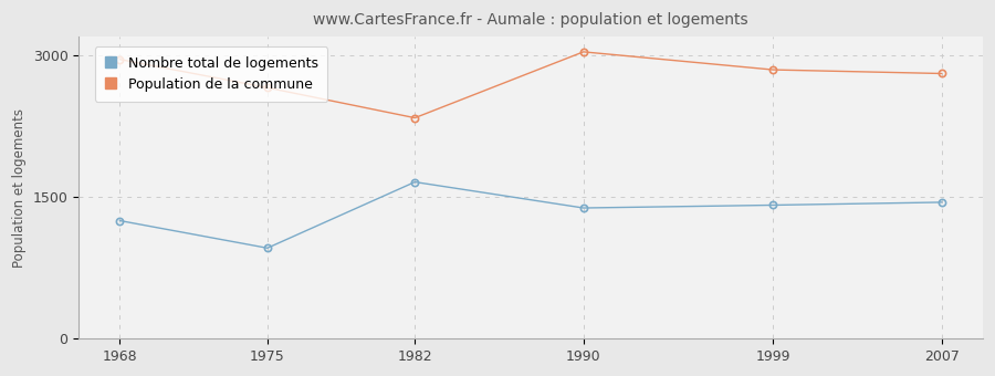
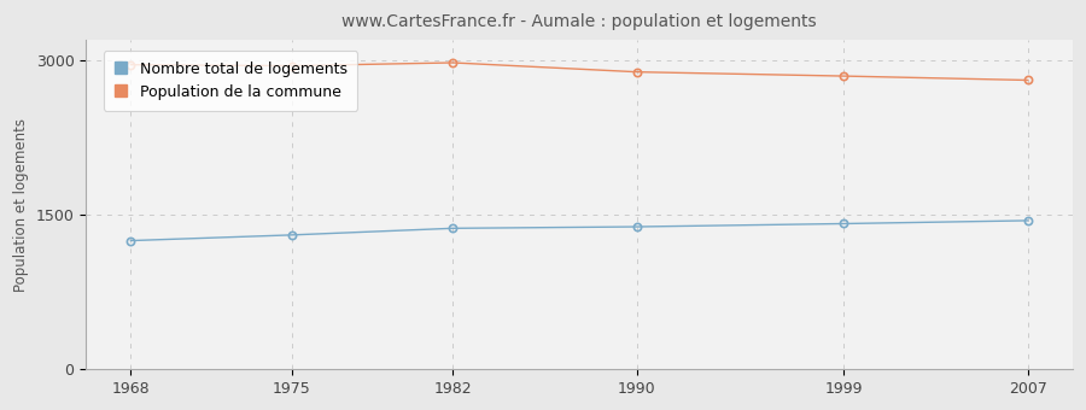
Nombre total de logements/1975: 960 -> 1300
Population de la commune/1975: 2660 -> 2950
Nombre total de logements/1982: 1660 -> 1370
Population de la commune/1982: 2340 -> 2980
Population de la commune/1990: 3040 -> 2890
